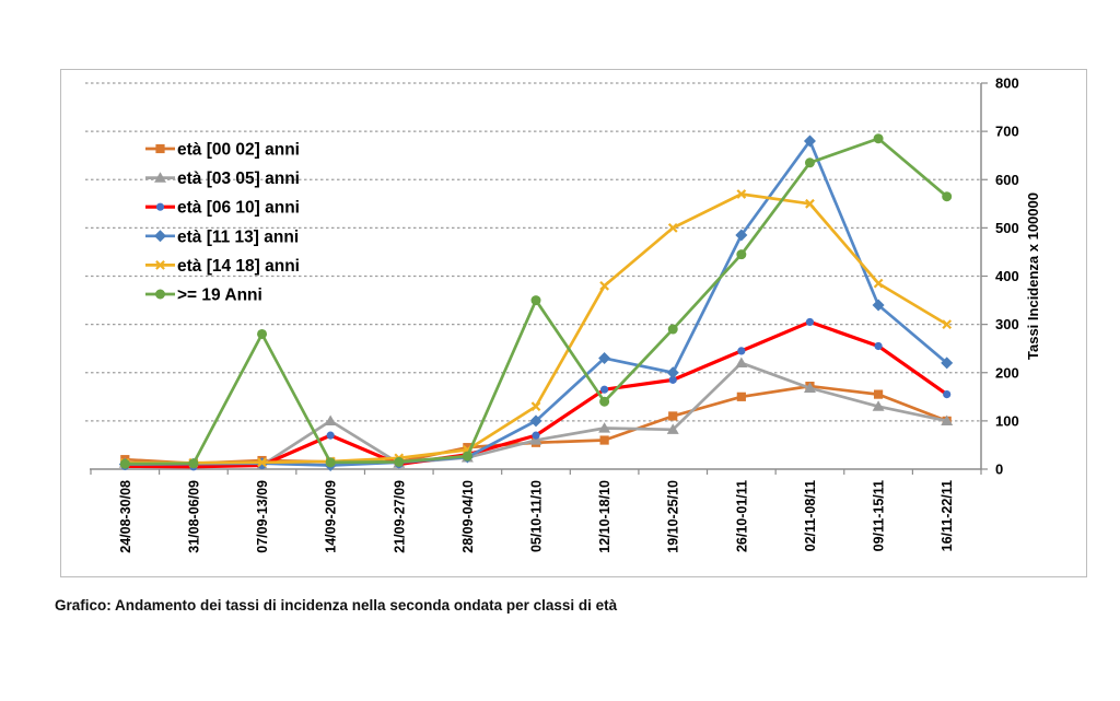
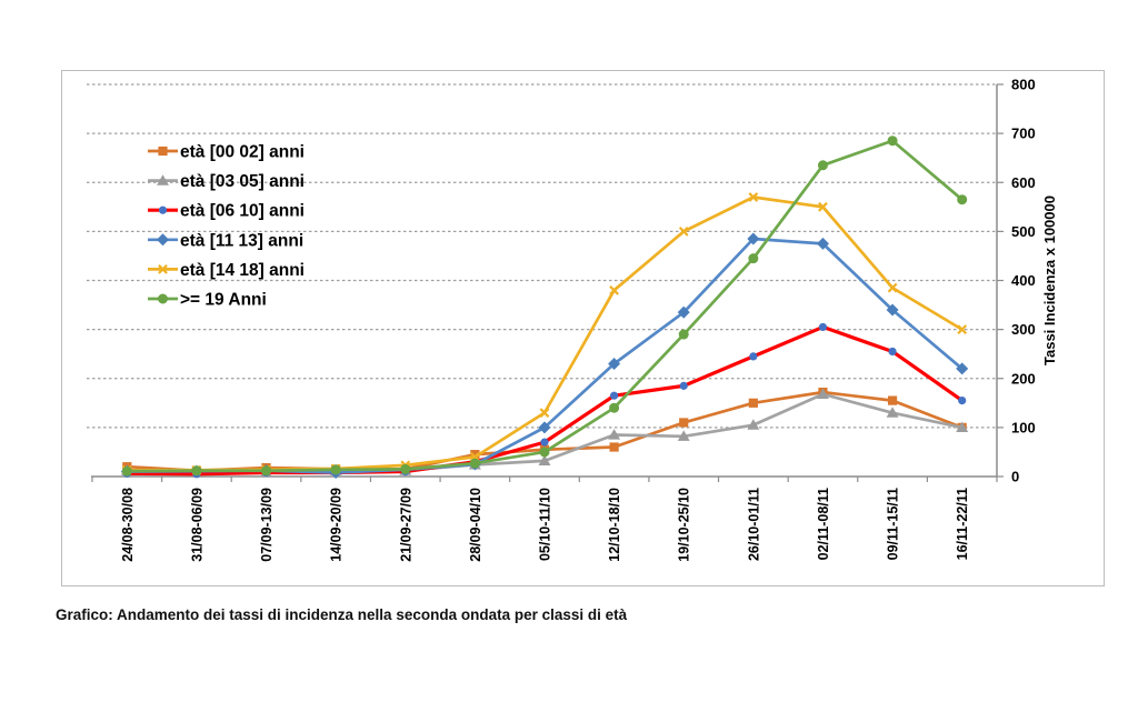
>= 19 Anni/07/09-13/09: 280 -> 10
età [03 05] anni/14/09-20/09: 100 -> 10
età [06 10] anni/14/09-20/09: 70 -> 10
età [03 05] anni/05/10-11/10: 60 -> 30
>= 19 Anni/05/10-11/10: 350 -> 50
età [11 13] anni/19/10-25/10: 200 -> 340
età [03 05] anni/26/10-01/11: 220 -> 100
età [11 13] anni/02/11-08/11: 680 -> 480
